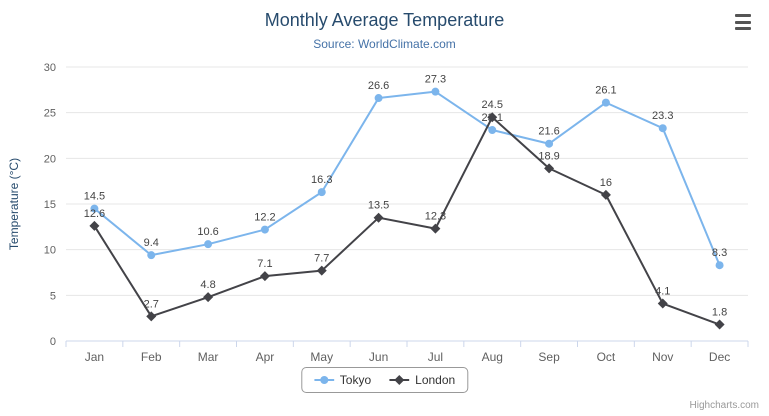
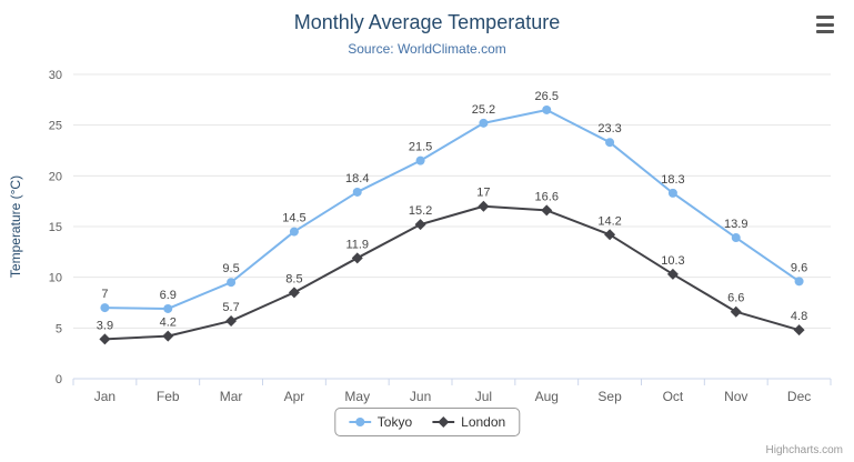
Tokyo/Jan: 14.5 -> 7
London/Jan: 12.6 -> 3.9
Tokyo/Feb: 9.4 -> 6.9
London/Feb: 2.7 -> 4.2
Tokyo/Mar: 10.6 -> 9.5
London/Mar: 4.8 -> 5.7
Tokyo/Apr: 12.2 -> 14.5
London/Apr: 7.1 -> 8.5
Tokyo/May: 16.3 -> 18.4
London/May: 7.7 -> 11.9
Tokyo/Jun: 26.6 -> 21.5
London/Jun: 13.5 -> 15.2
Tokyo/Jul: 27.3 -> 25.2
London/Jul: 12.3 -> 17
Tokyo/Aug: 23.1 -> 26.5
London/Aug: 24.5 -> 16.6
Tokyo/Sep: 21.6 -> 23.3
London/Sep: 18.9 -> 14.2
Tokyo/Oct: 26.1 -> 18.3
London/Oct: 16 -> 10.3
Tokyo/Nov: 23.3 -> 13.9
London/Nov: 4.1 -> 6.6
Tokyo/Dec: 8.3 -> 9.6
London/Dec: 1.8 -> 4.8
